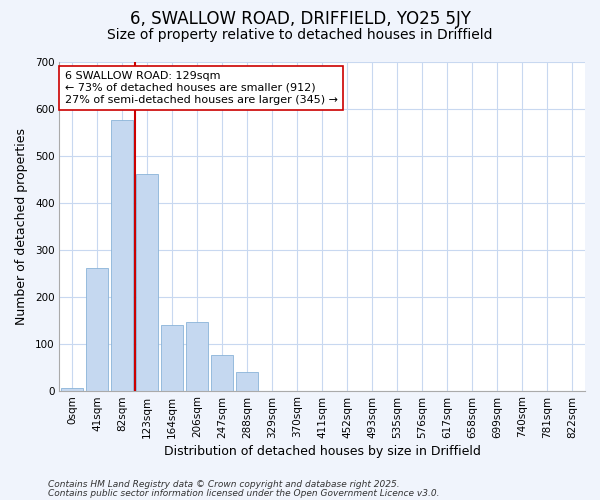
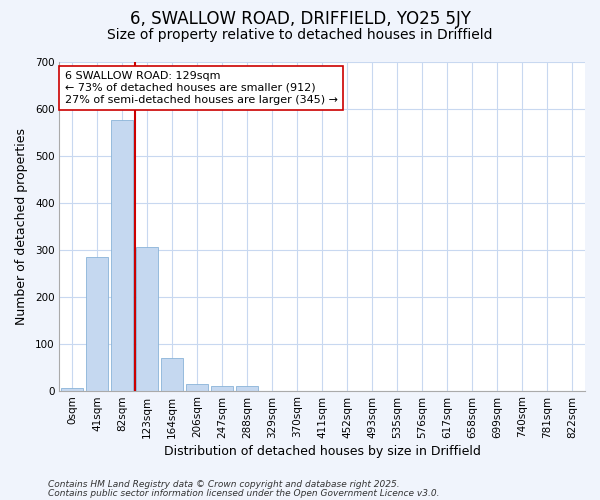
41sqm: 260 -> 285
123sqm: 460 -> 305
164sqm: 140 -> 70
206sqm: 145 -> 15
247sqm: 75 -> 10
288sqm: 40 -> 10
